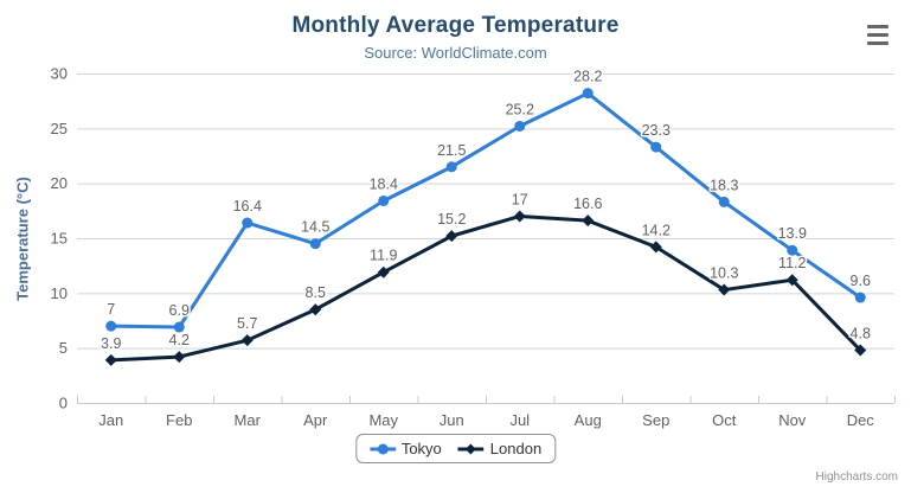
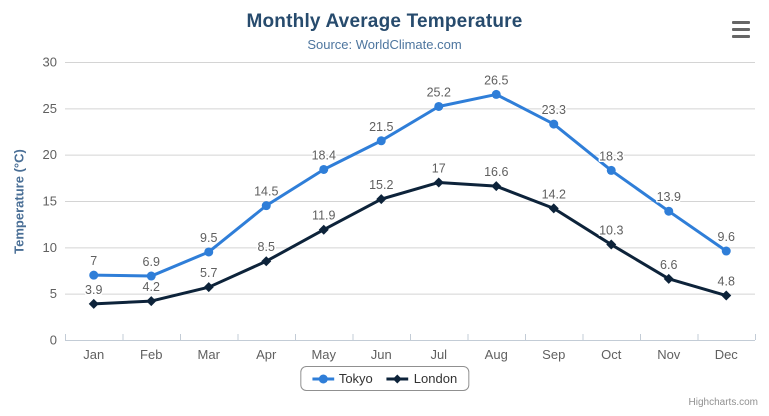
Tokyo/Mar: 16.4 -> 9.5
Tokyo/Aug: 28.2 -> 26.5
London/Nov: 11.2 -> 6.6
